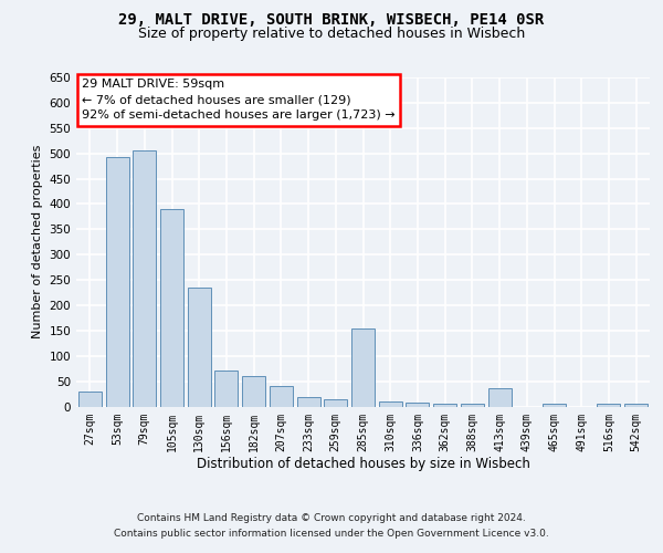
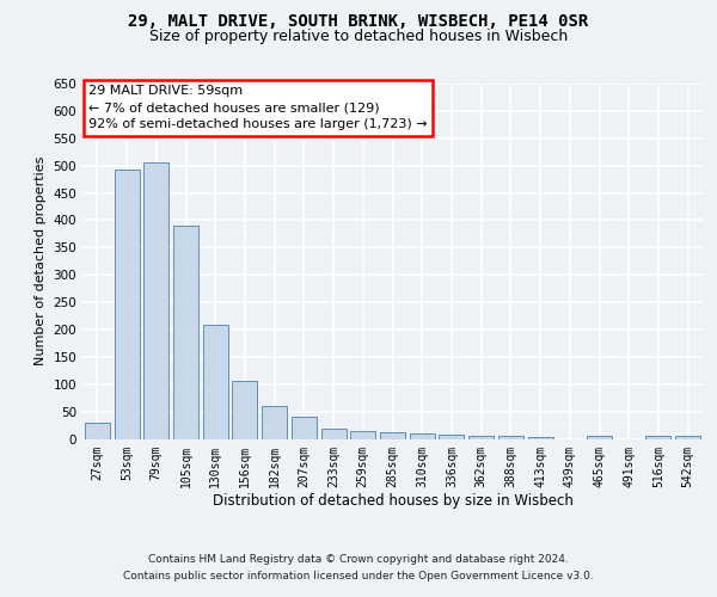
130sqm: 235 -> 208
156sqm: 70 -> 107
285sqm: 155 -> 12
413sqm: 35 -> 3
